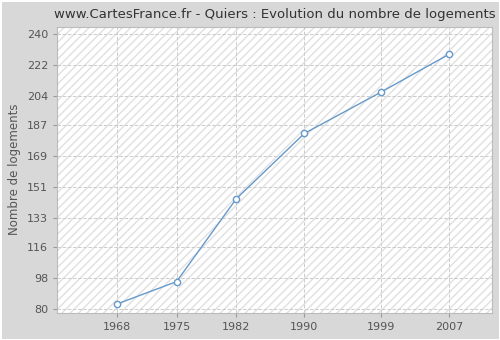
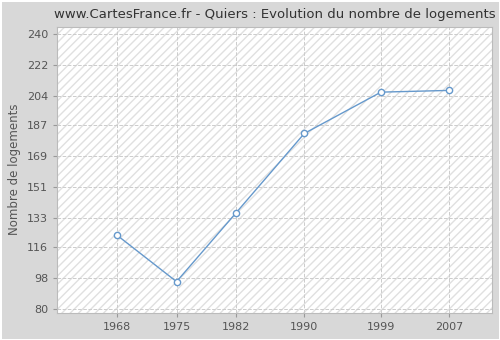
1968: 83 -> 123
1982: 144 -> 136
2007: 228 -> 207
